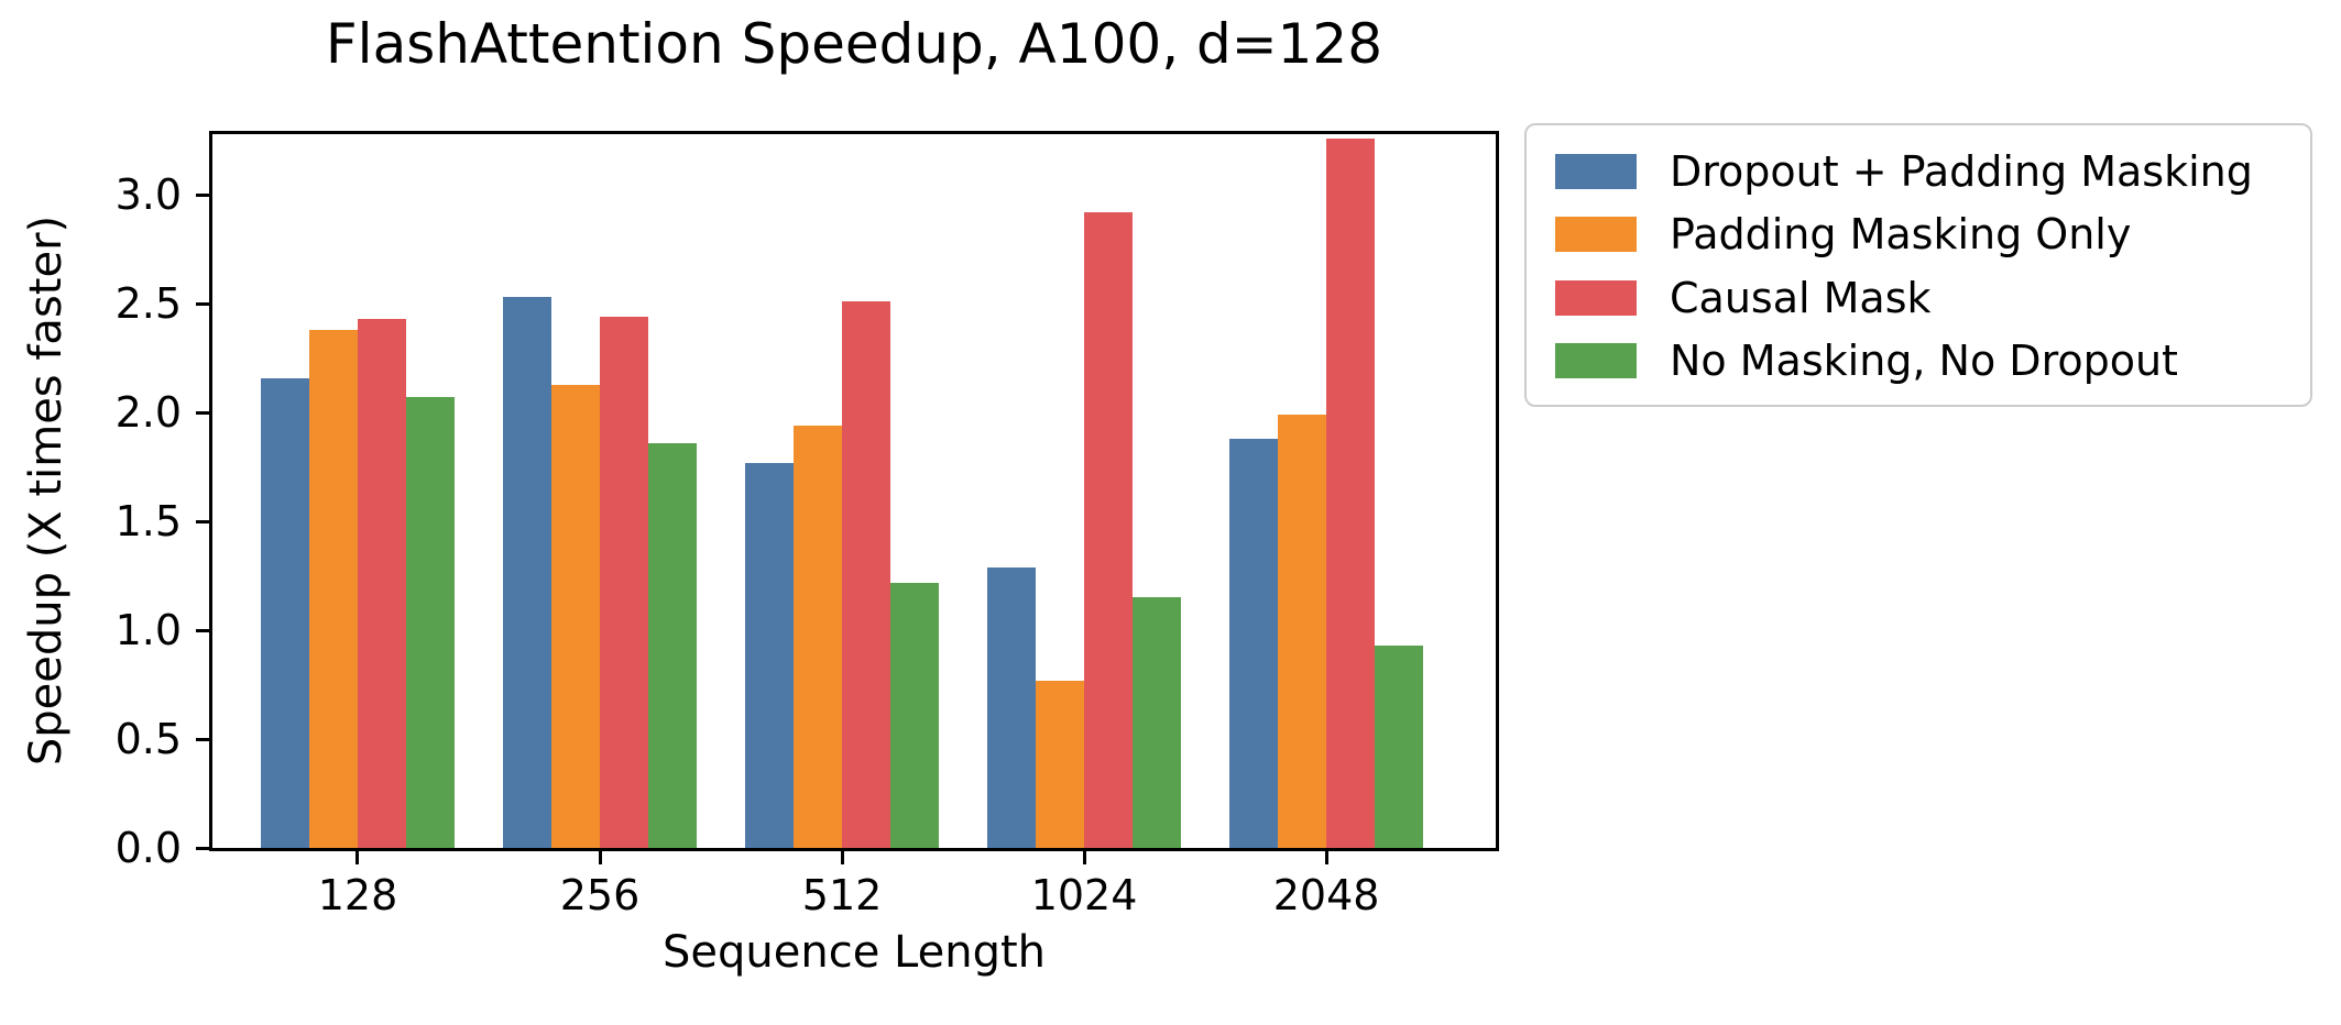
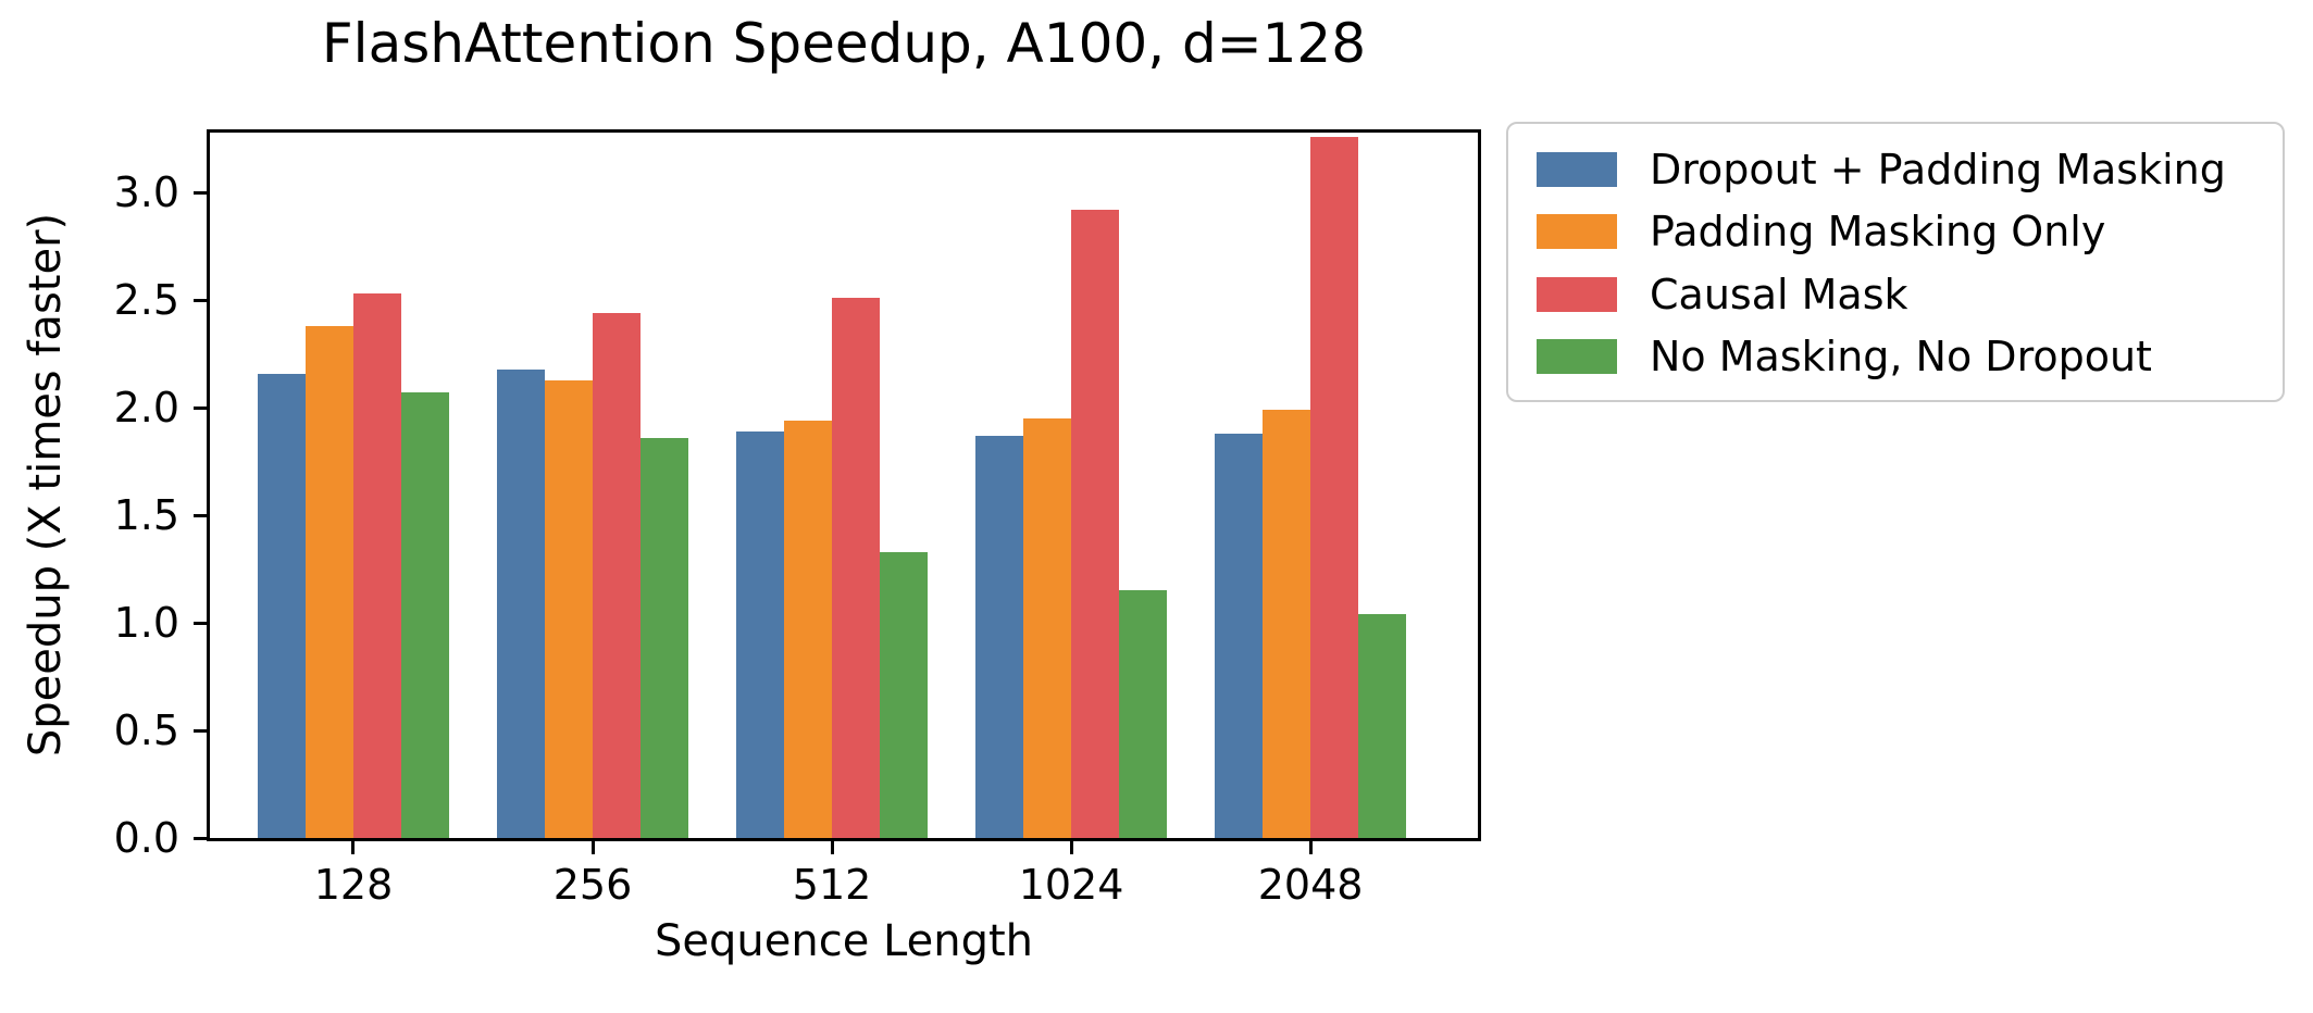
Causal Mask/128: 2.43 -> 2.53
Dropout + Padding Masking/256: 2.53 -> 2.18
Dropout + Padding Masking/512: 1.77 -> 1.89
No Masking, No Dropout/512: 1.22 -> 1.33
Dropout + Padding Masking/1024: 1.29 -> 1.87
Padding Masking Only/1024: 0.77 -> 1.95
No Masking, No Dropout/2048: 0.93 -> 1.04
